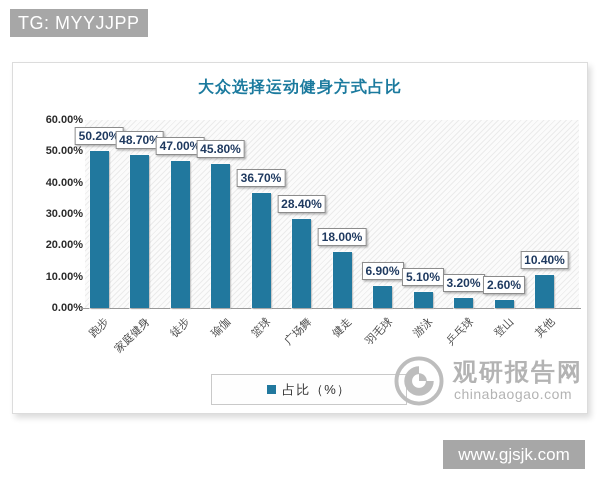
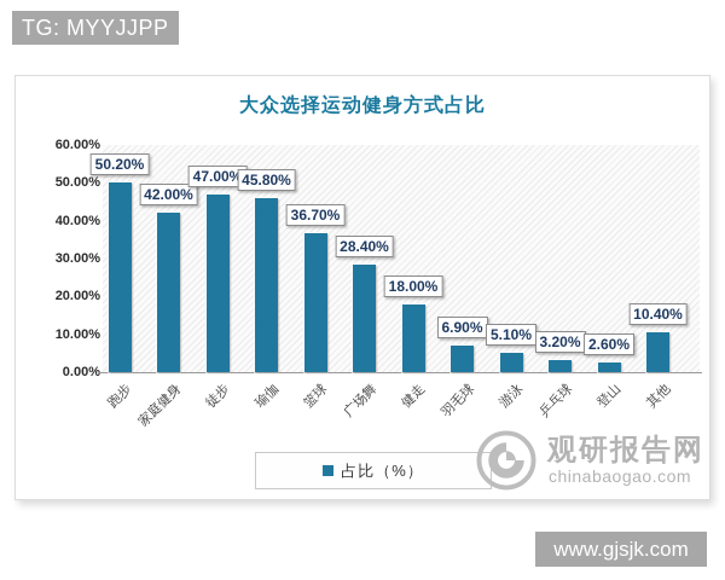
家庭健身: 48.70% -> 42.00%
